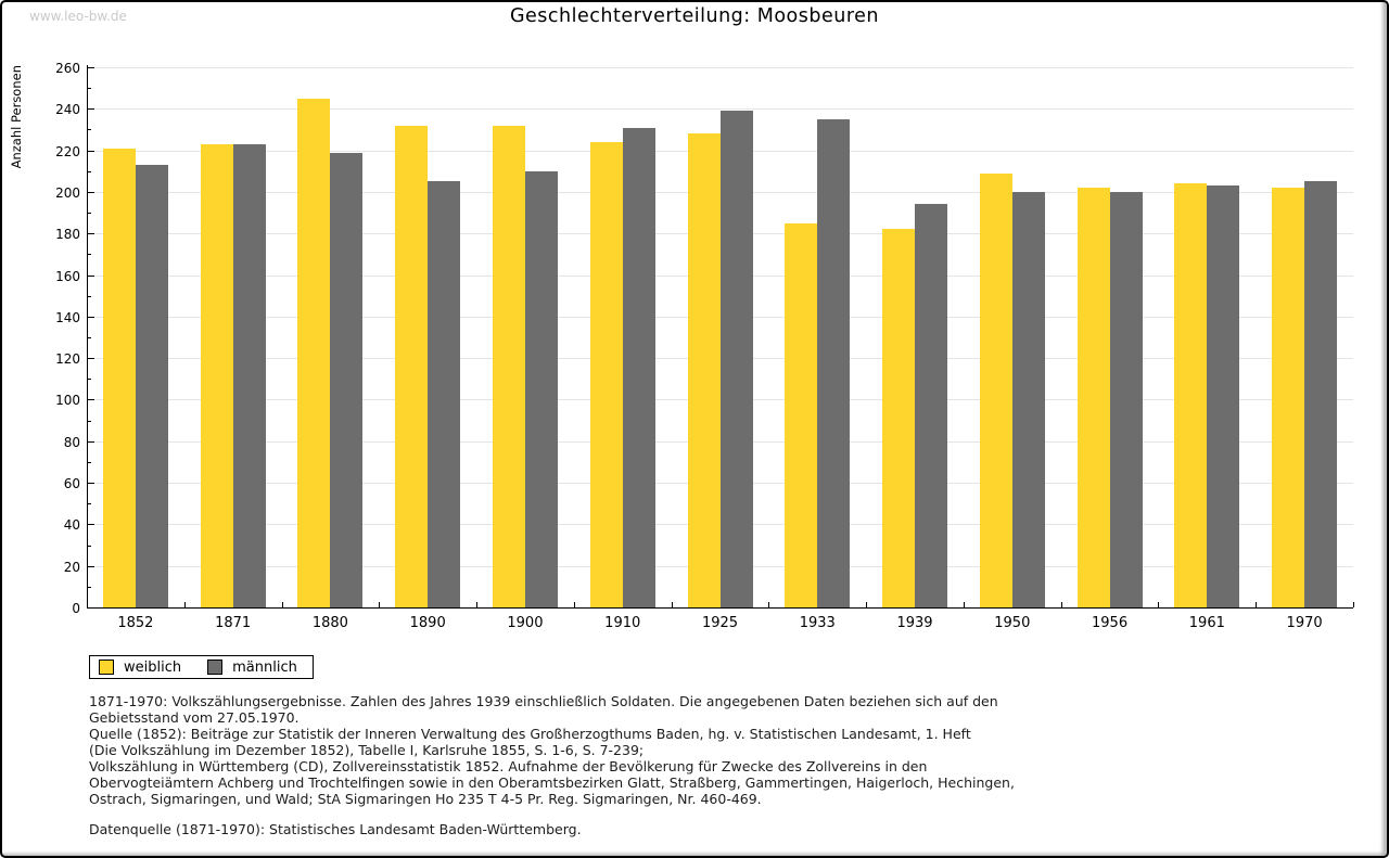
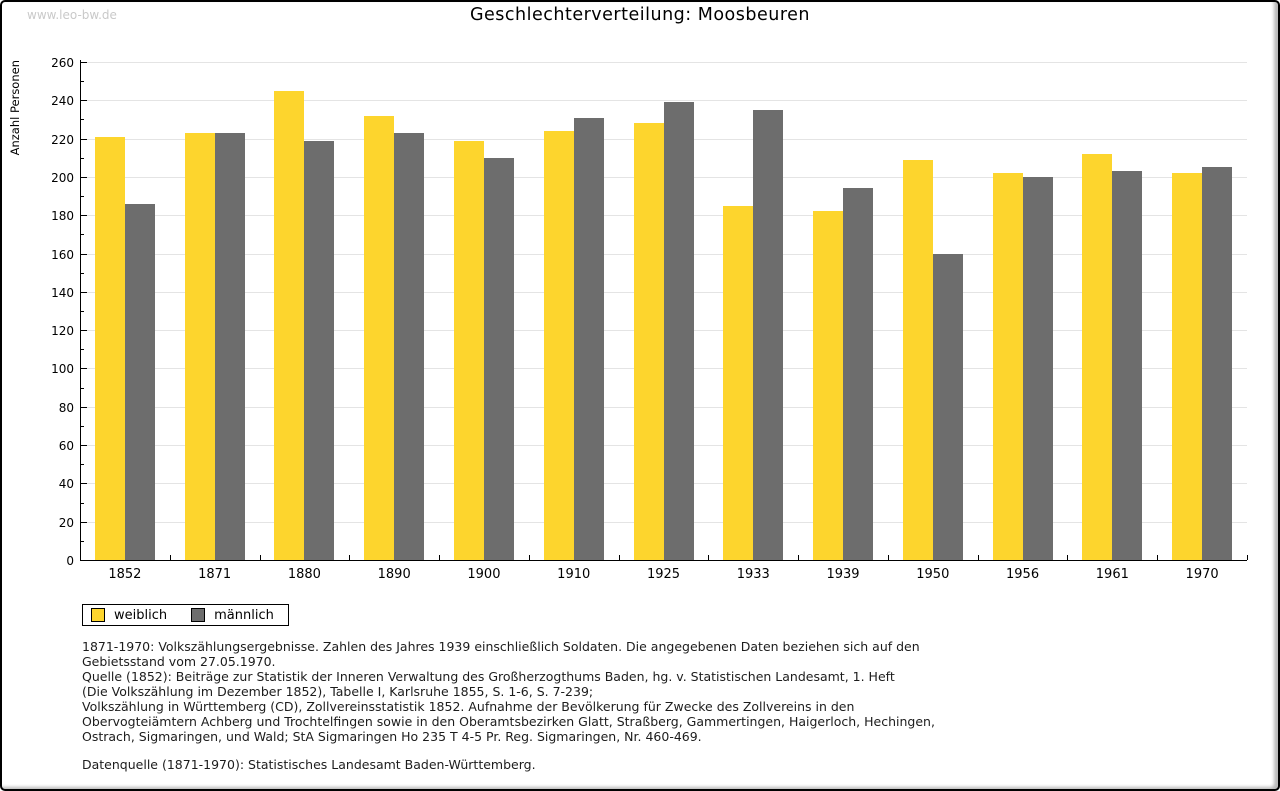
männlich/1852: 213 -> 186
männlich/1890: 205 -> 223
weiblich/1900: 232 -> 219
männlich/1950: 200 -> 160
weiblich/1961: 204 -> 212
